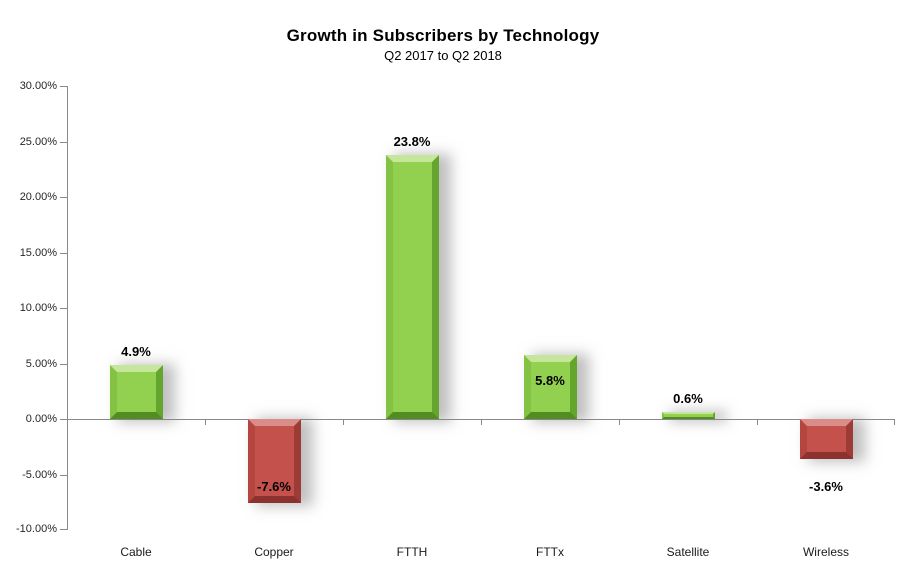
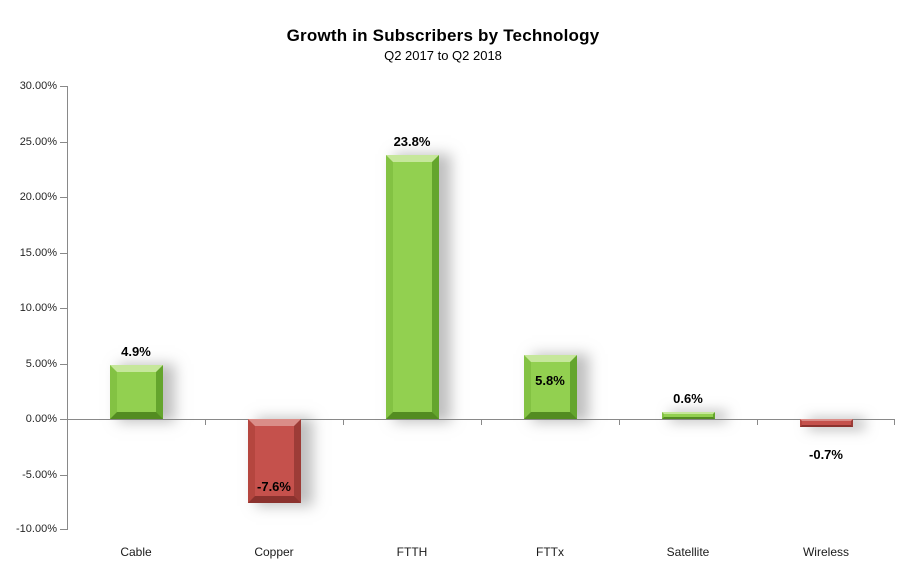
Wireless: -3.6% -> -0.7%
